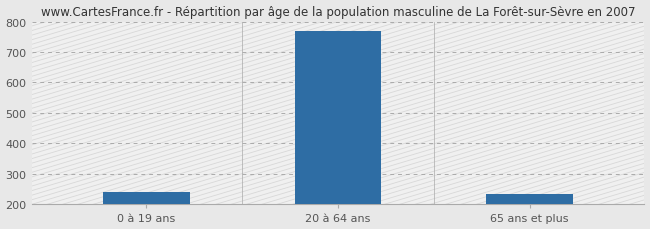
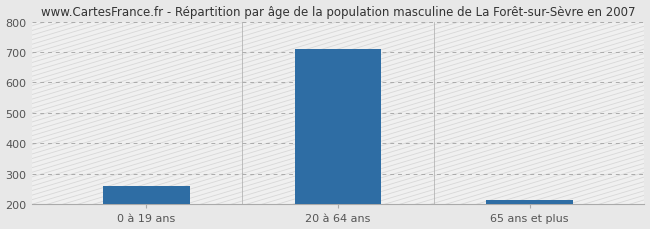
0 à 19 ans: 240 -> 260
20 à 64 ans: 770 -> 710
65 ans et plus: 235 -> 215
